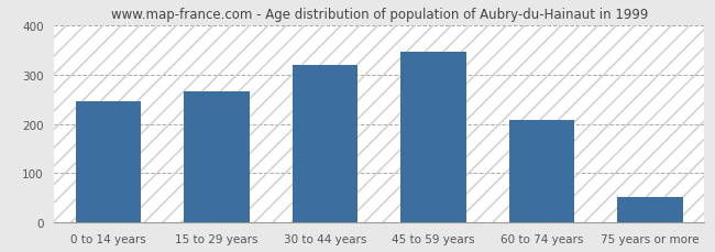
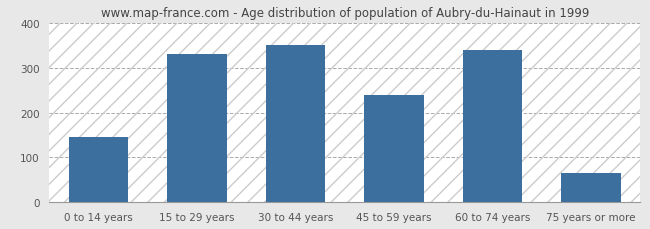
0 to 14 years: 245 -> 145
15 to 29 years: 267 -> 330
30 to 44 years: 320 -> 350
45 to 59 years: 347 -> 240
60 to 74 years: 208 -> 340
75 years or more: 52 -> 65
